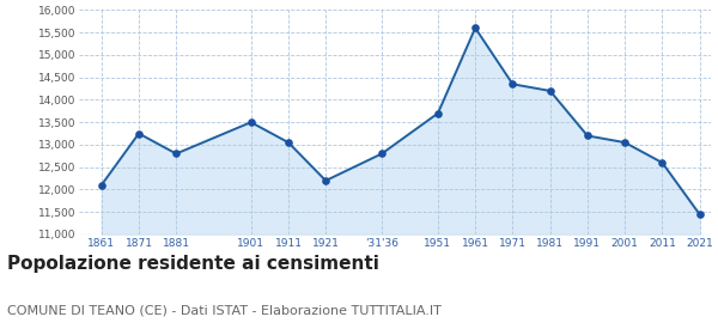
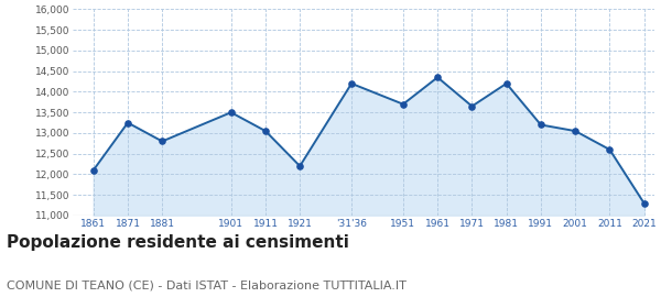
'31'36: 12,800 -> 14,200
1961: 15,600 -> 14,350
1971: 14,350 -> 13,650
2021: 11,450 -> 11,300
